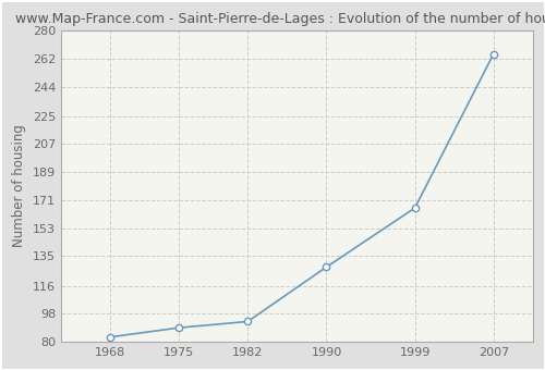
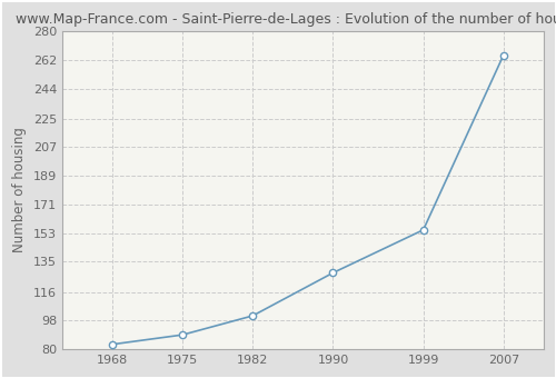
1982: 93 -> 101
1999: 166 -> 155
